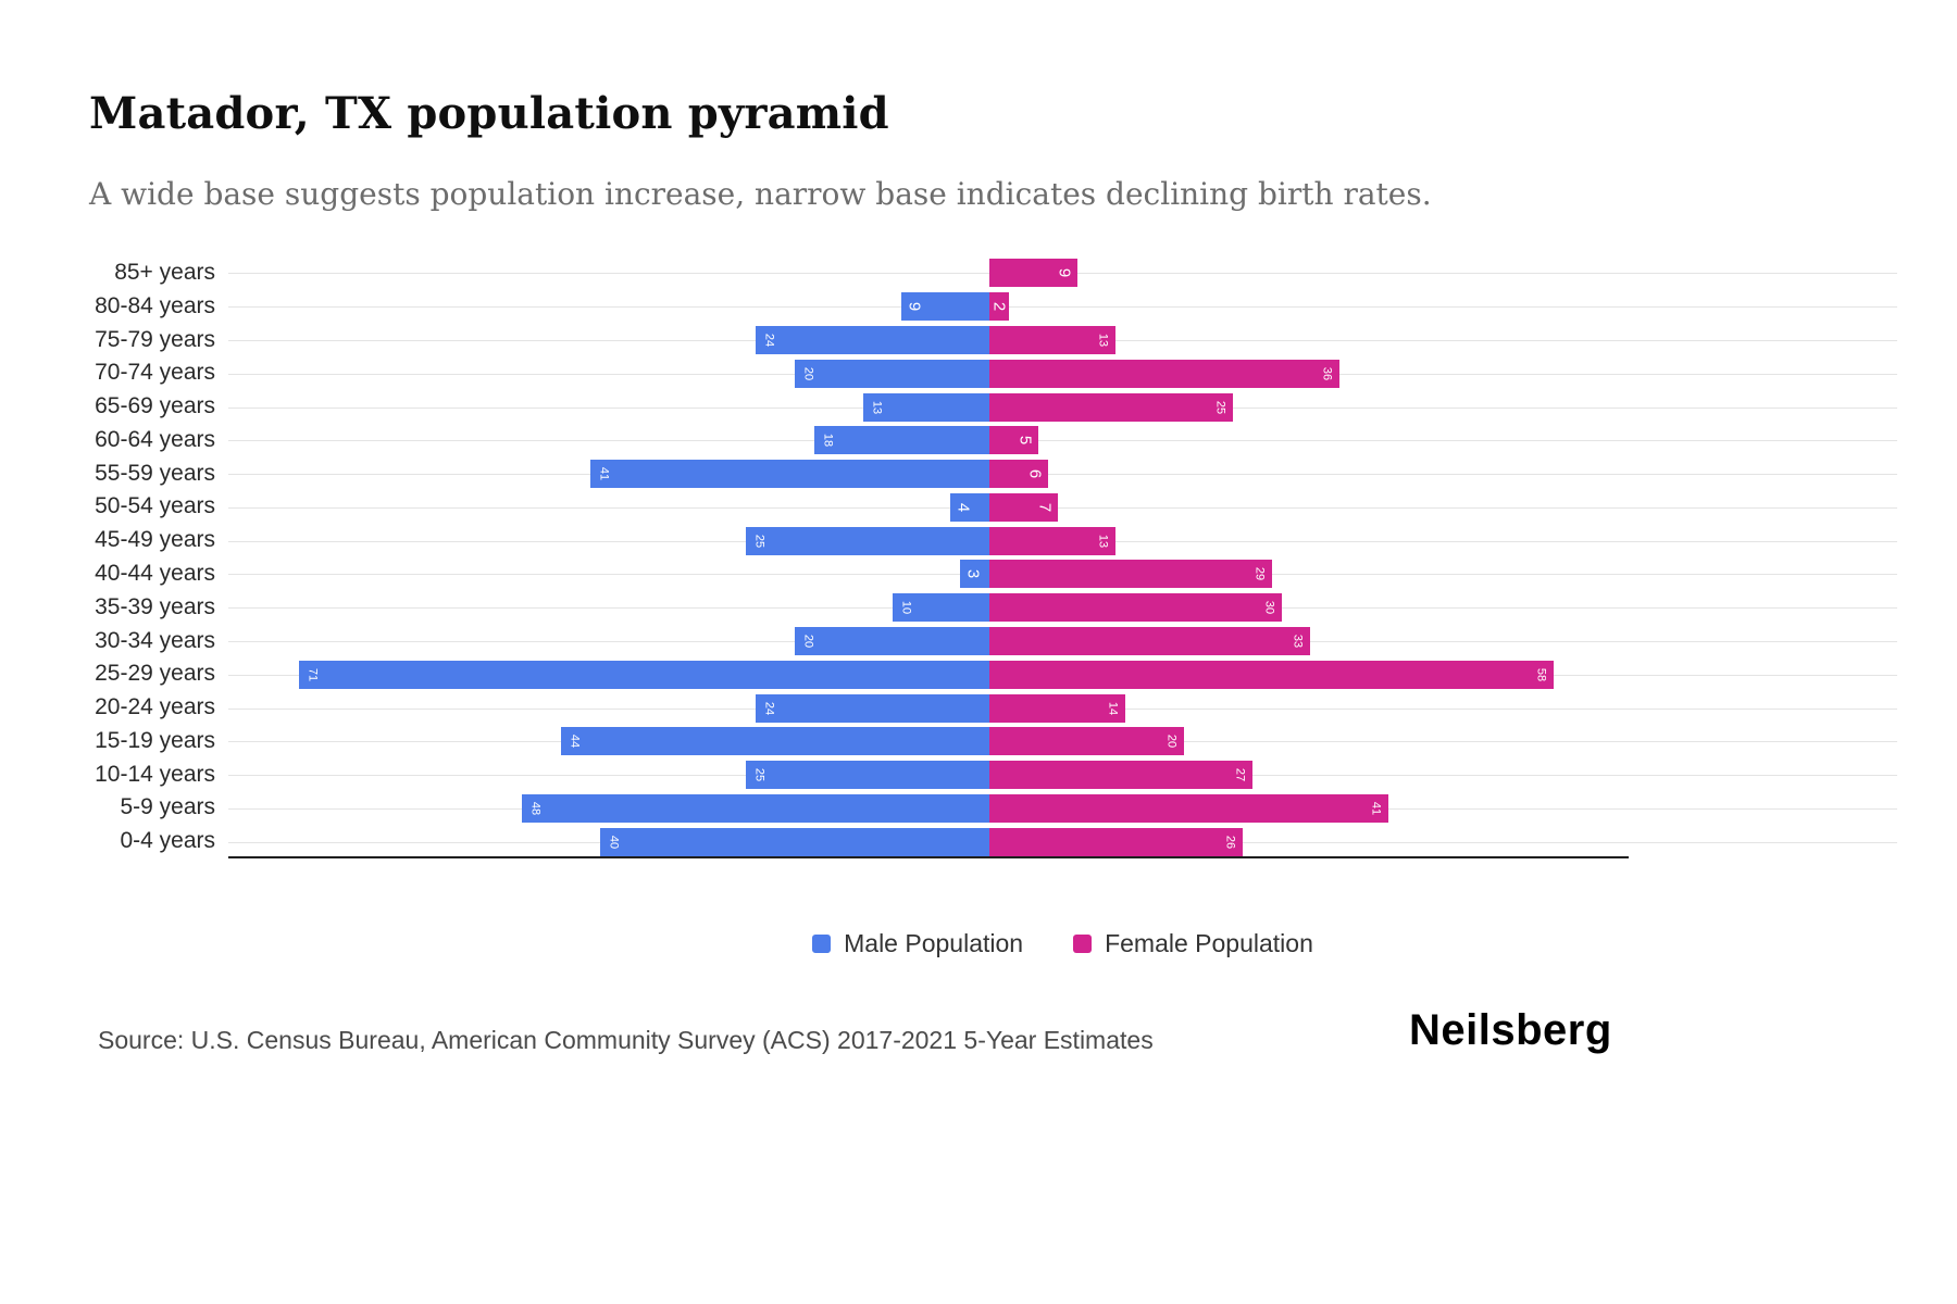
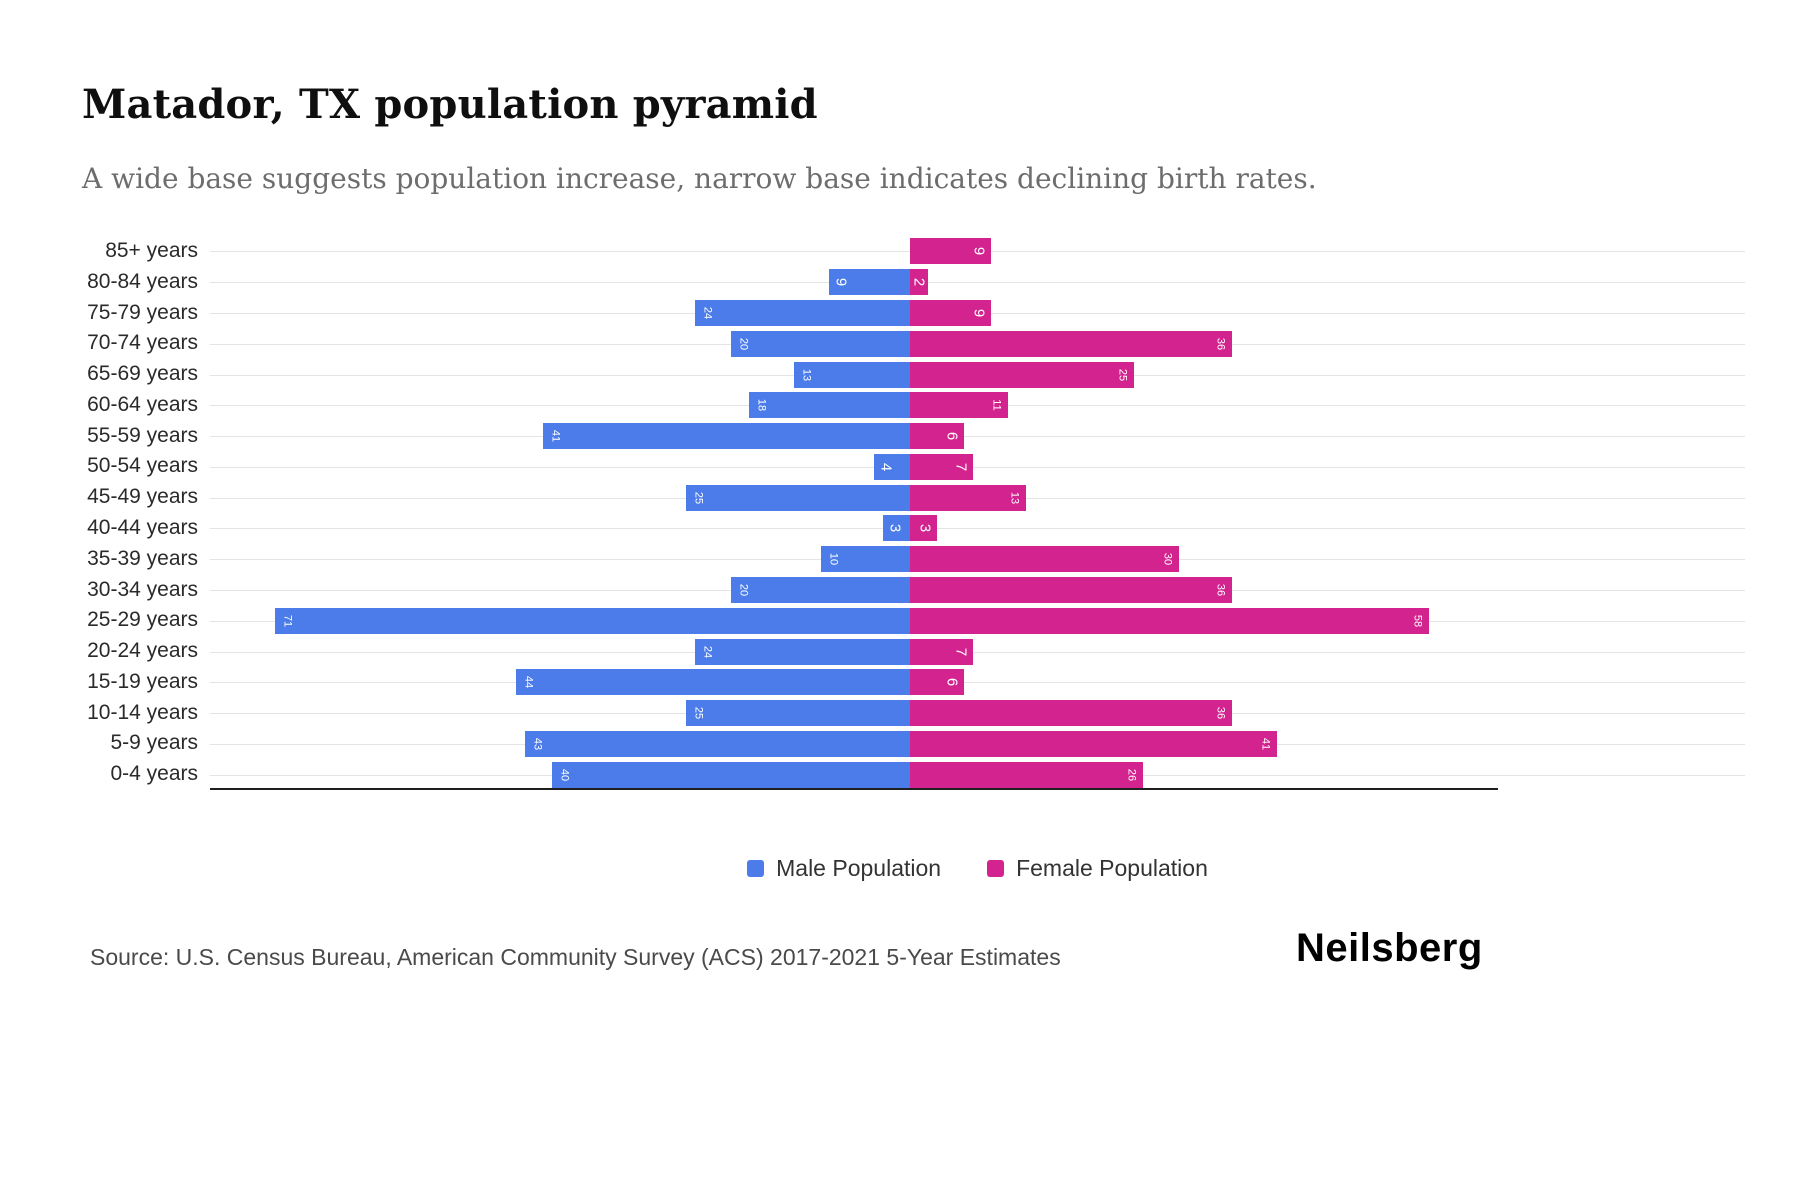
Female Population/75-79 years: 13 -> 9
Female Population/60-64 years: 5 -> 11
Female Population/40-44 years: 29 -> 3
Female Population/30-34 years: 33 -> 36
Female Population/20-24 years: 14 -> 7
Female Population/15-19 years: 20 -> 6
Female Population/10-14 years: 27 -> 36
Male Population/5-9 years: 48 -> 43
